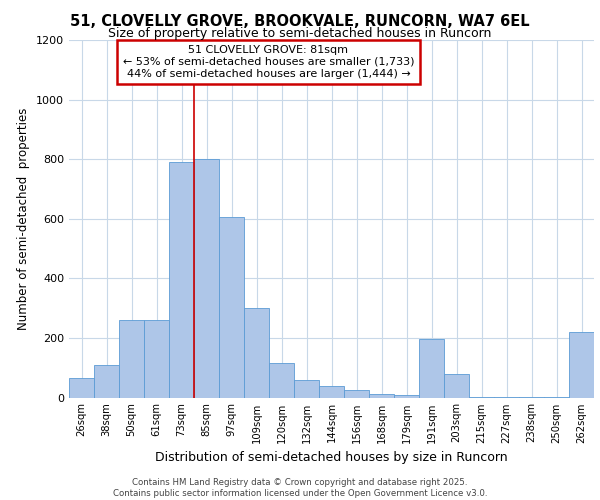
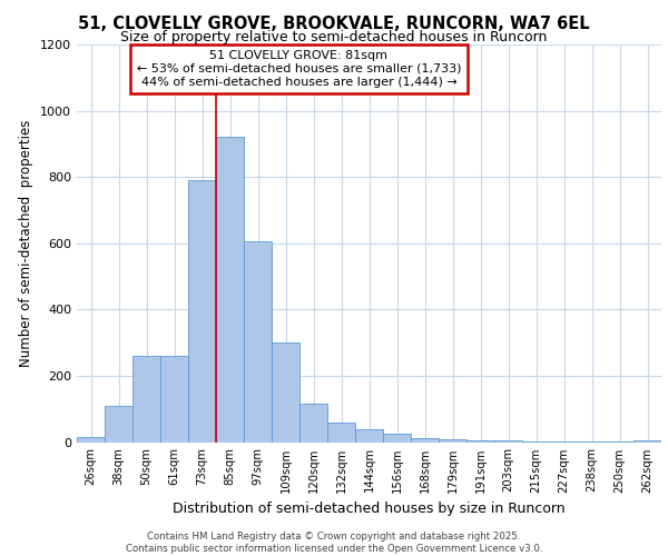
26sqm: 65 -> 15
85sqm: 800 -> 920
191sqm: 195 -> 5
203sqm: 80 -> 4
262sqm: 220 -> 5
